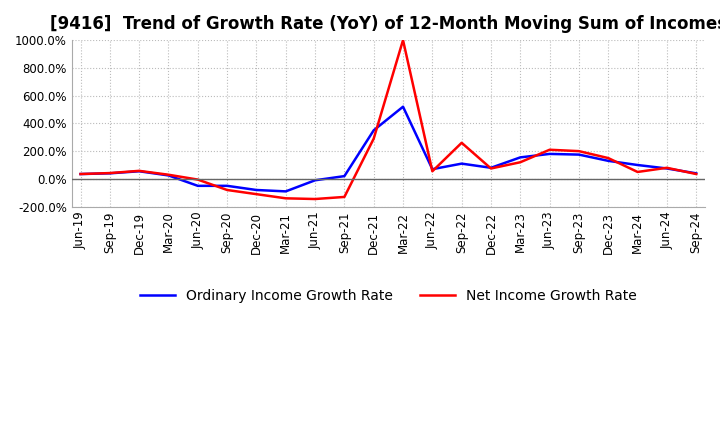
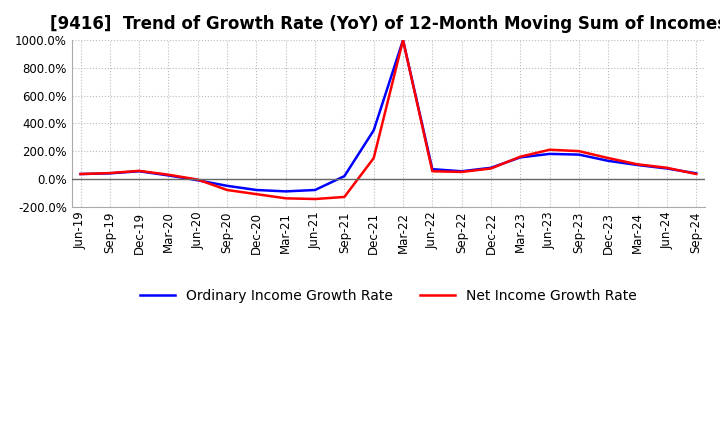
Ordinary Income Growth Rate/Jun-20: -50% -> -10%
Ordinary Income Growth Rate/Jun-21: -10% -> -80%
Net Income Growth Rate/Dec-21: 290% -> 150%
Ordinary Income Growth Rate/Mar-22: 520% -> 1000%
Ordinary Income Growth Rate/Sep-22: 110% -> 60%
Net Income Growth Rate/Sep-22: 260% -> 50%
Net Income Growth Rate/Mar-23: 120% -> 160%
Net Income Growth Rate/Mar-24: 50% -> 100%
